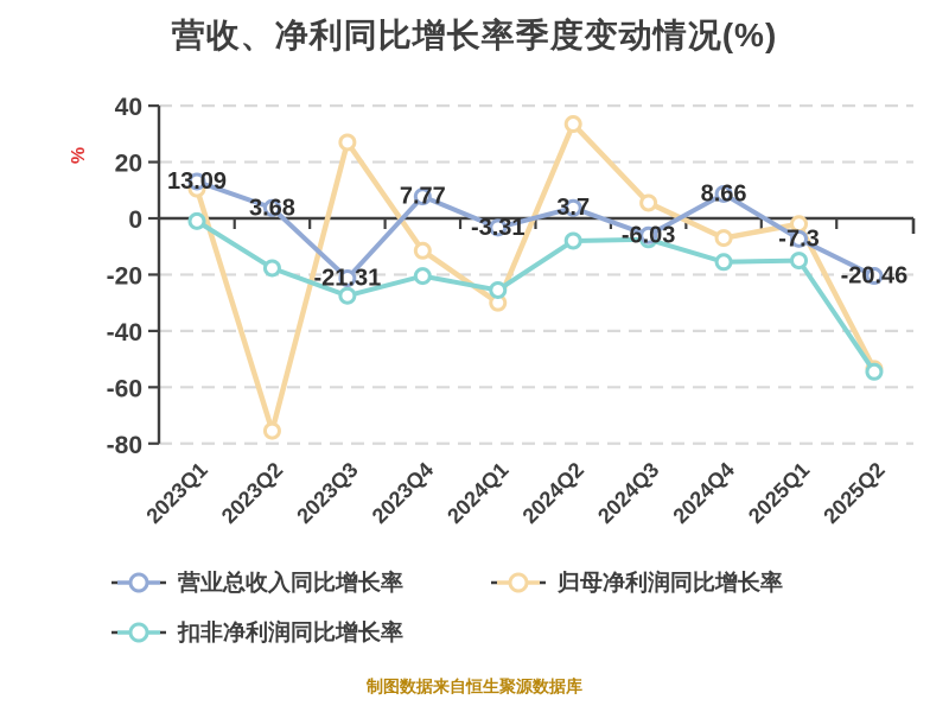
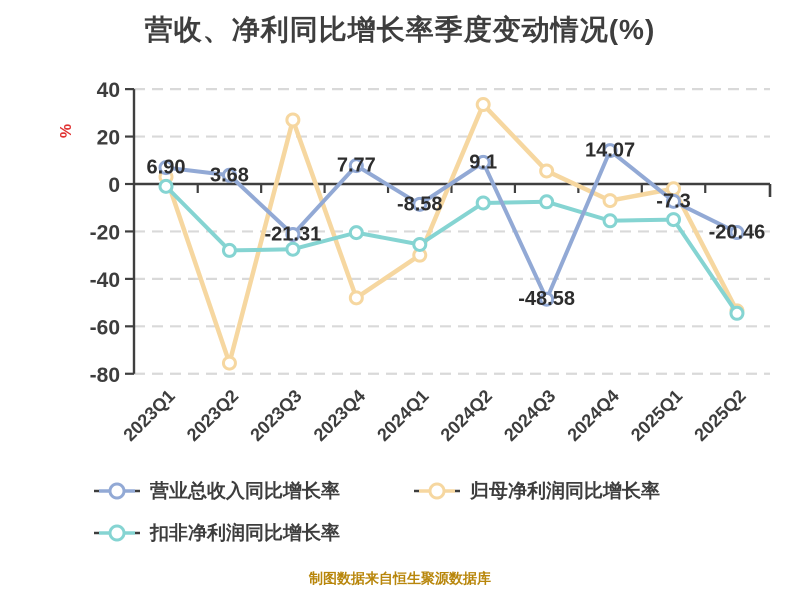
营业总收入同比增长率/2023Q1: 13.09 -> 6.90
归母净利润同比增长率/2023Q1: 10 -> 3
扣非净利润同比增长率/2023Q2: -18 -> -28
归母净利润同比增长率/2023Q4: -12 -> -48
营业总收入同比增长率/2024Q1: -3.31 -> -8.58
营业总收入同比增长率/2024Q2: 3.7 -> 9.1
营业总收入同比增长率/2024Q3: -6.03 -> -48.58
营业总收入同比增长率/2024Q4: 8.66 -> 14.07
